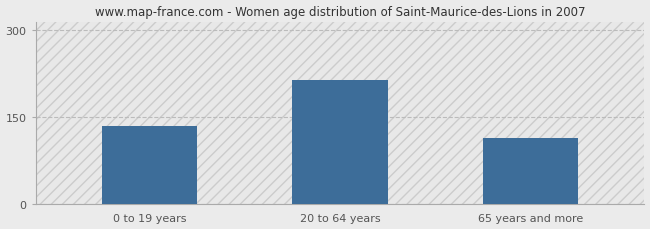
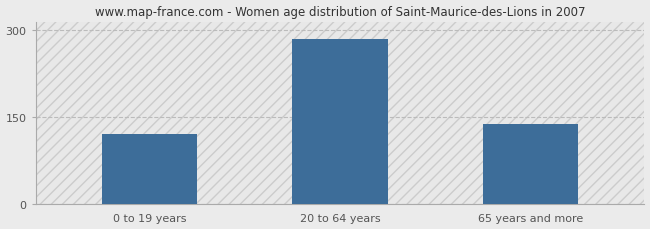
0 to 19 years: 134 -> 120
20 to 64 years: 214 -> 285
65 years and more: 114 -> 137
